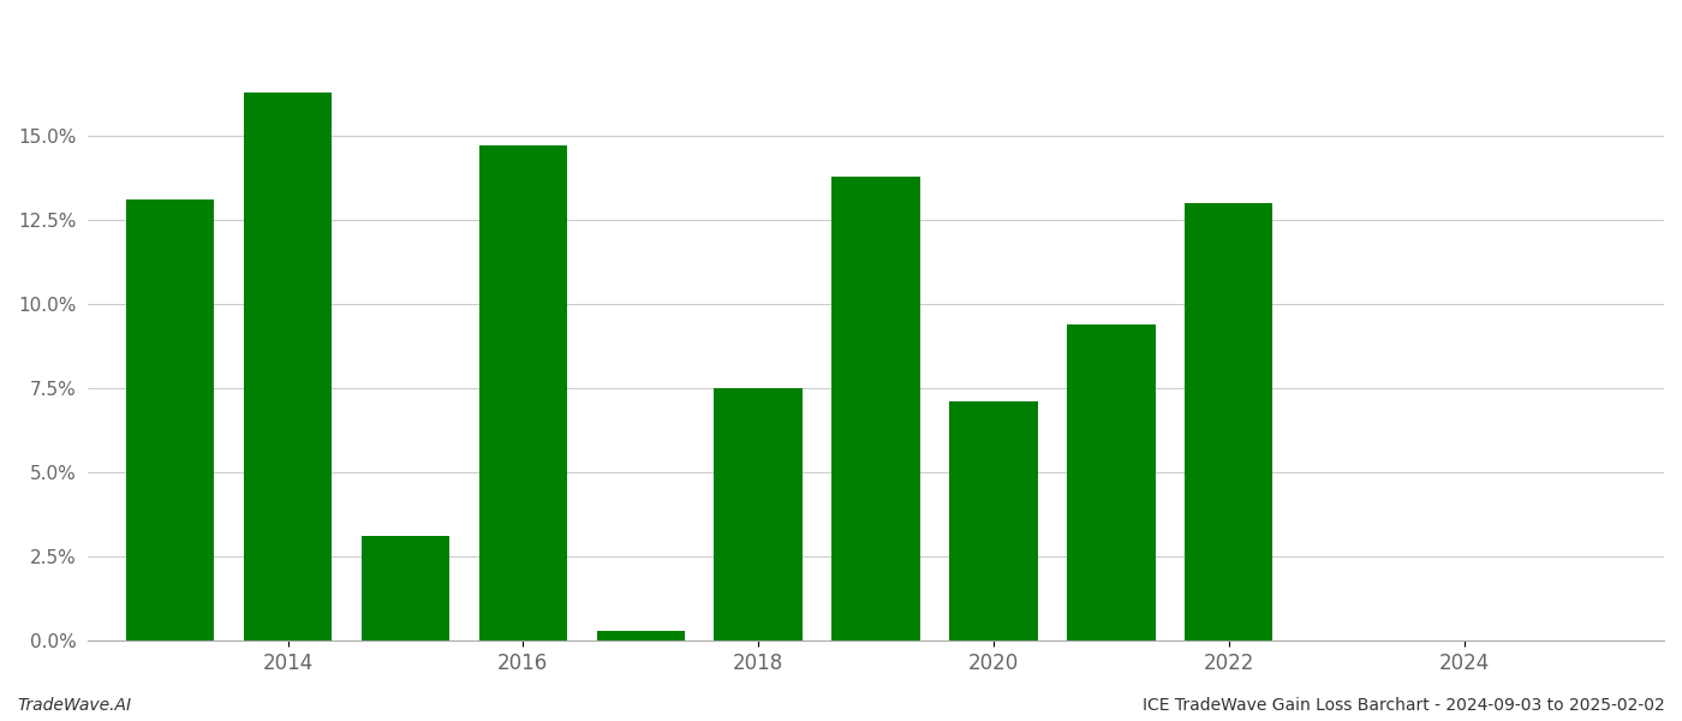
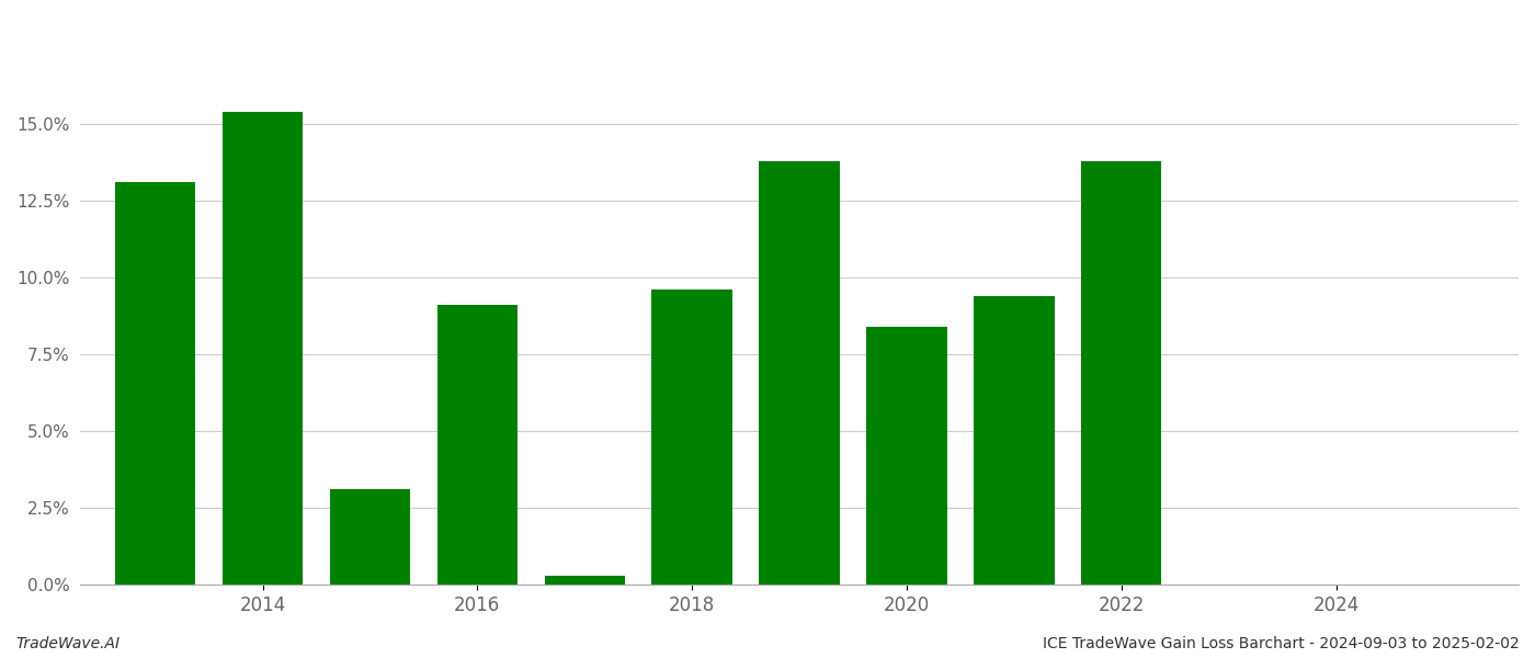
2014: 16.3% -> 15.4%
2016: 14.7% -> 9.1%
2018: 7.5% -> 9.6%
2020: 7.1% -> 8.4%
2022: 13.0% -> 13.8%
